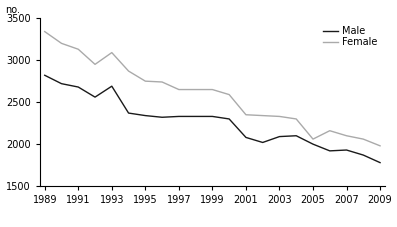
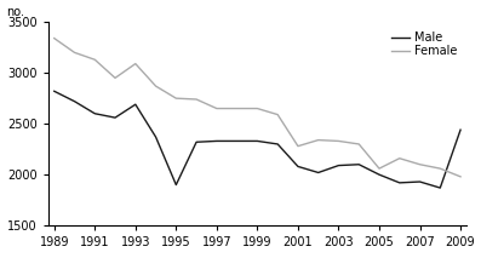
Male/1991: 2680 -> 2600
Male/1995: 2340 -> 1900
Female/2001: 2350 -> 2280
Male/2009: 1780 -> 2440
